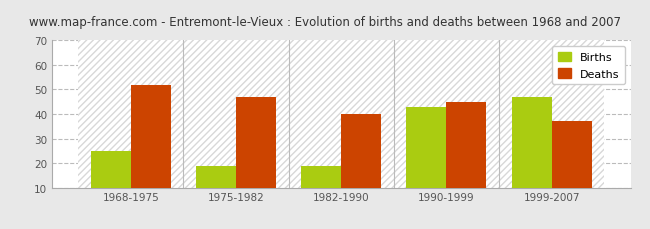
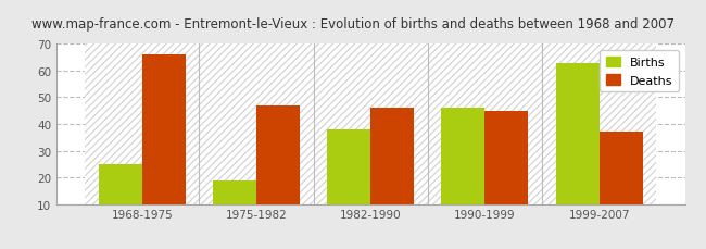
Deaths/1968-1975: 52 -> 66
Births/1982-1990: 19 -> 38
Deaths/1982-1990: 40 -> 46
Births/1990-1999: 43 -> 46
Births/1999-2007: 47 -> 63
